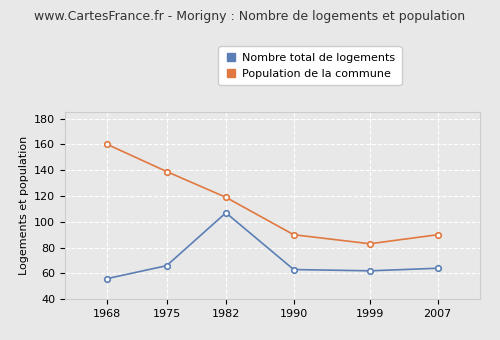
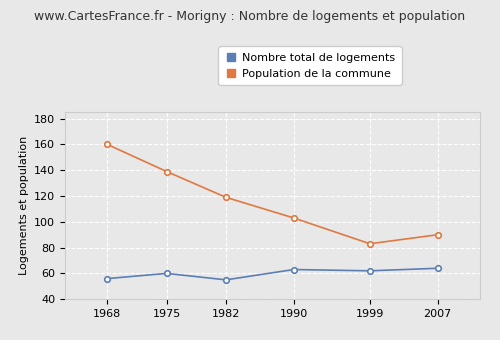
Nombre total de logements/1975: 66 -> 60
Nombre total de logements/1982: 107 -> 55
Population de la commune/1990: 90 -> 103
